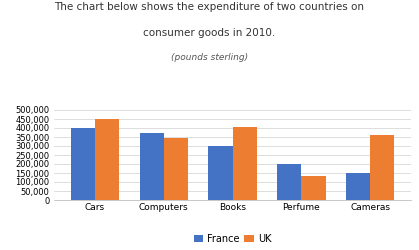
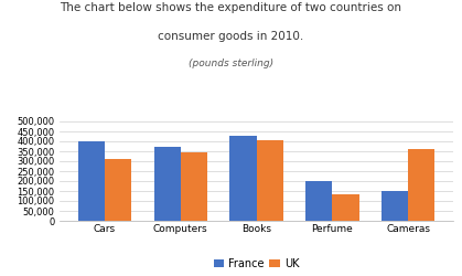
UK/Cars: 450,000 -> 310,000
France/Books: 300,000 -> 430,000
